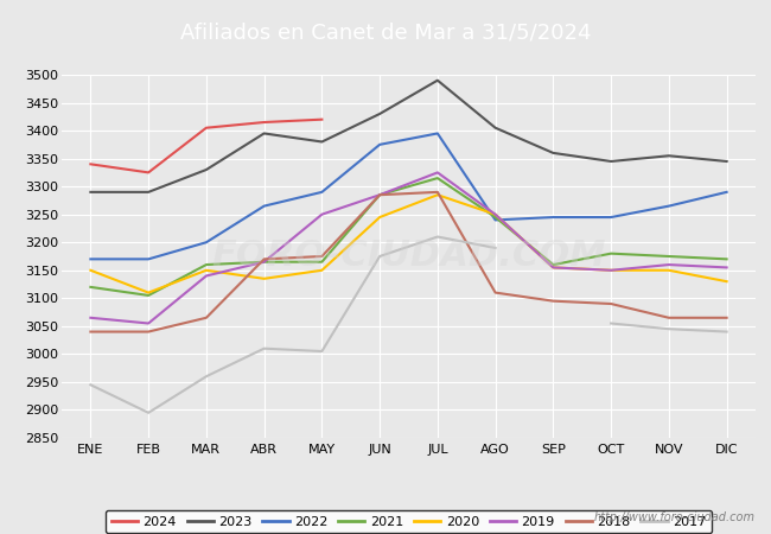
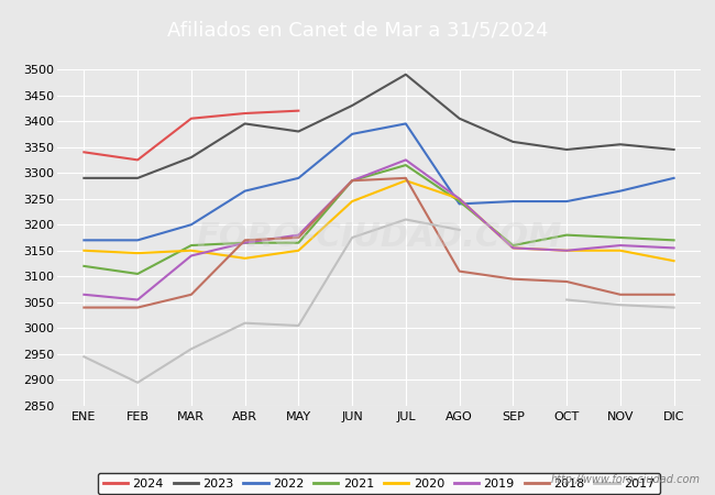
2020/FEB: 3110 -> 3145
2019/MAY: 3250 -> 3180
